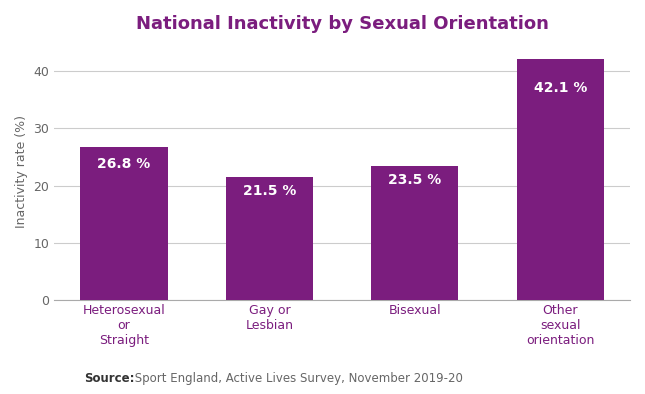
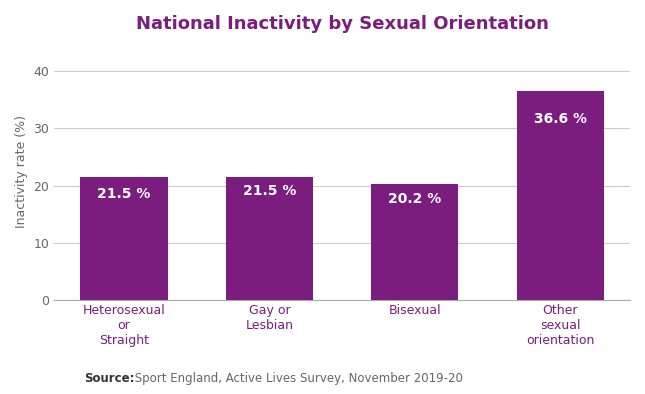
Heterosexual or Straight: 26.8 -> 21.5
Bisexual: 23.5 -> 20.2
Other sexual orientation: 42.1 -> 36.6
